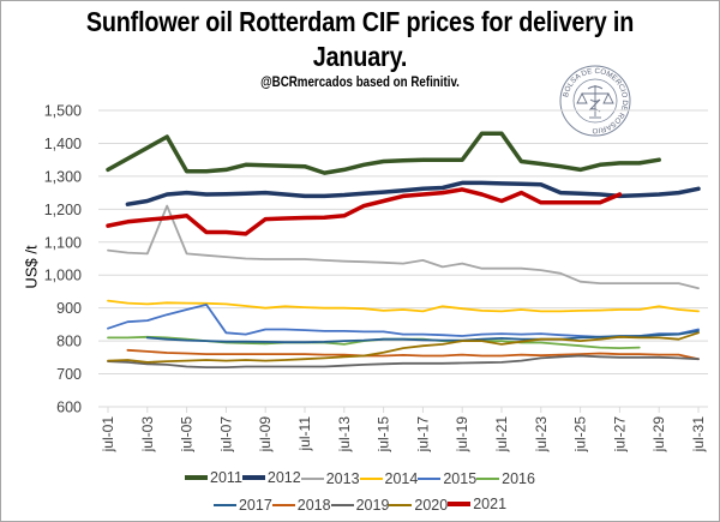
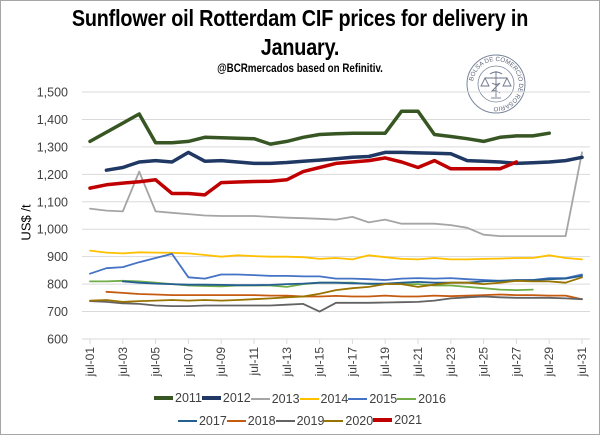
2012/jul-07: 1250 -> 1280
2019/jul-15: 730 -> 700
2013/jul-31: 960 -> 1280
